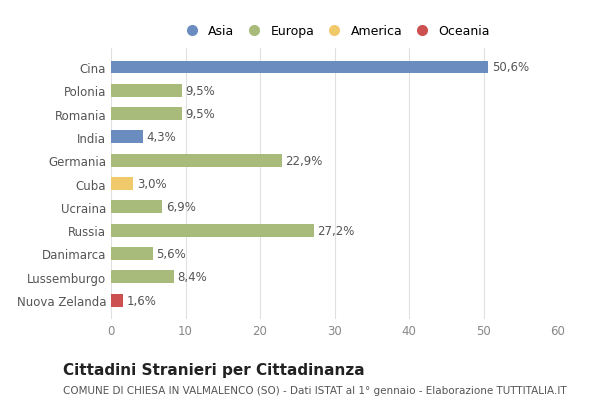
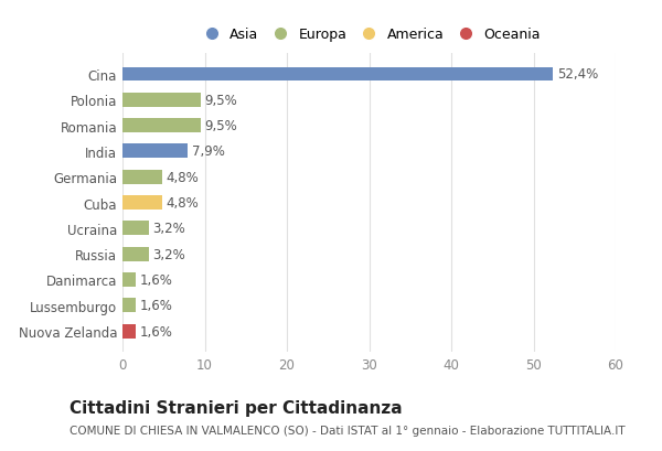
Cina: 50,6% -> 52,4%
India: 4,3% -> 7,9%
Germania: 22,9% -> 4,8%
Cuba: 3,0% -> 4,8%
Ucraina: 6,9% -> 3,2%
Russia: 27,2% -> 3,2%
Danimarca: 5,6% -> 1,6%
Lussemburgo: 8,4% -> 1,6%
